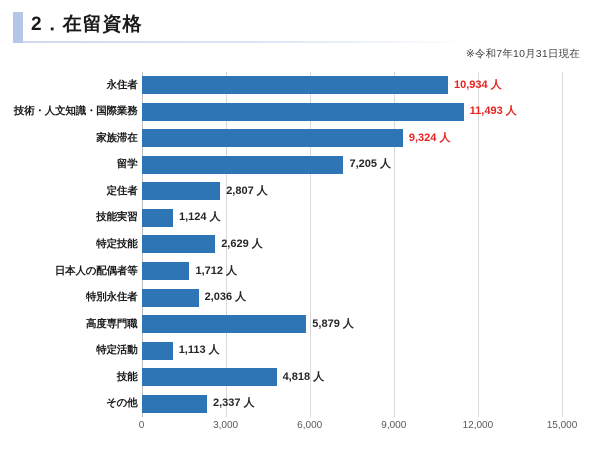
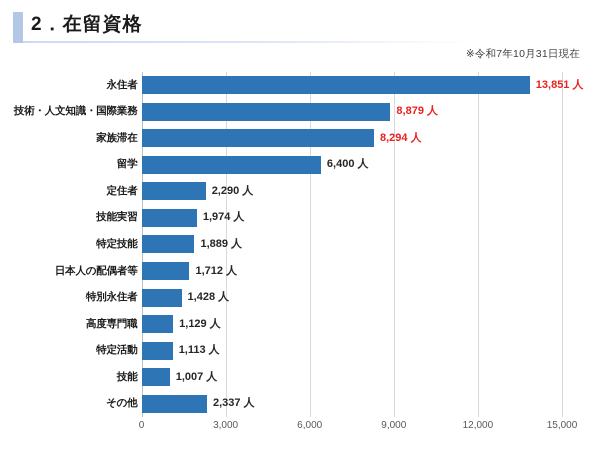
永住者: 10,934 -> 13,851
技術・人文知識・国際業務: 11,493 -> 8,879
家族滞在: 9,324 -> 8,294
留学: 7,205 -> 6,400
定住者: 2,807 -> 2,290
技能実習: 1,124 -> 1,974
特定技能: 2,629 -> 1,889
特別永住者: 2,036 -> 1,428
高度専門職: 5,879 -> 1,129
技能: 4,818 -> 1,007
